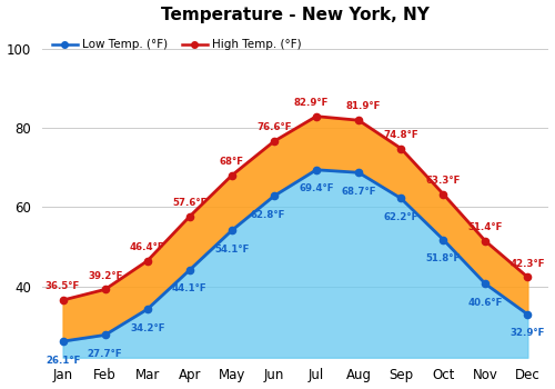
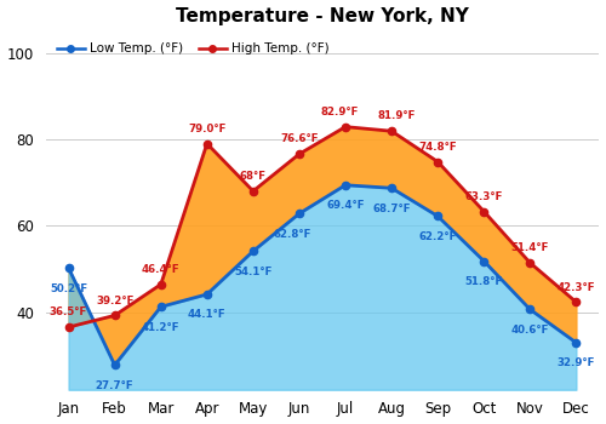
Low Temp. (°F)/Jan: 26.1°F -> 50.2°F
Low Temp. (°F)/Mar: 34.2°F -> 41.2°F
High Temp. (°F)/Apr: 57.6°F -> 79.0°F
